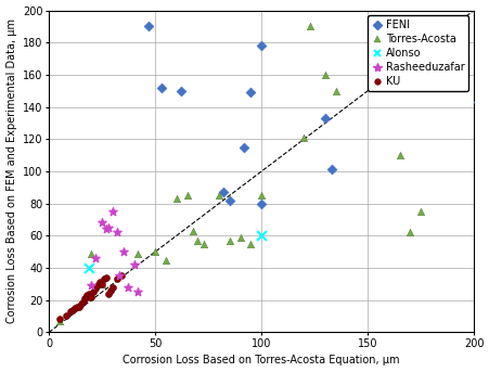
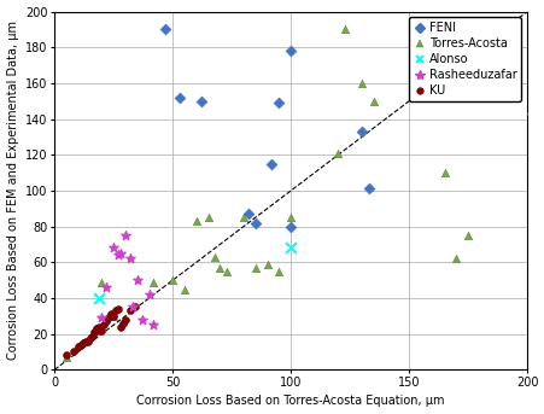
Alonso/100: 60 -> 68
